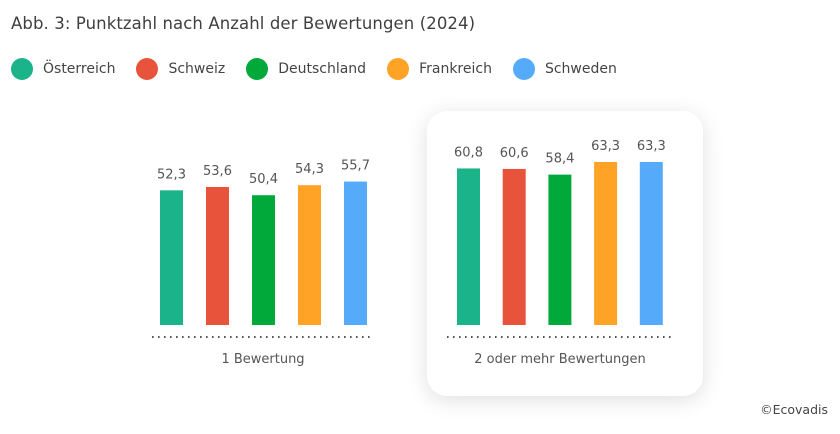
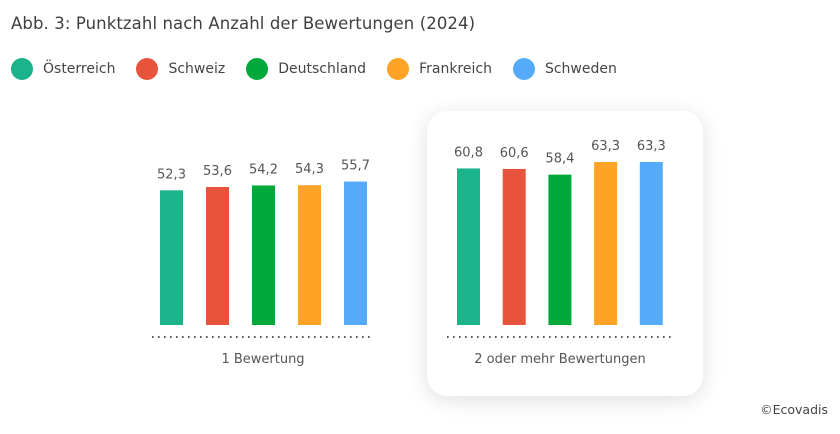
Deutschland/1 Bewertung: 50,4 -> 54,2
